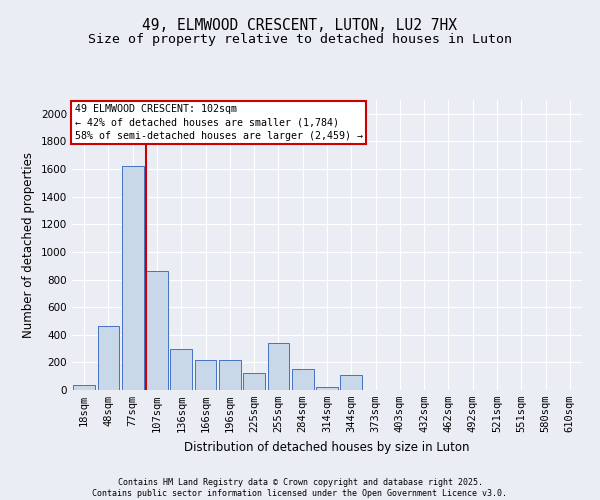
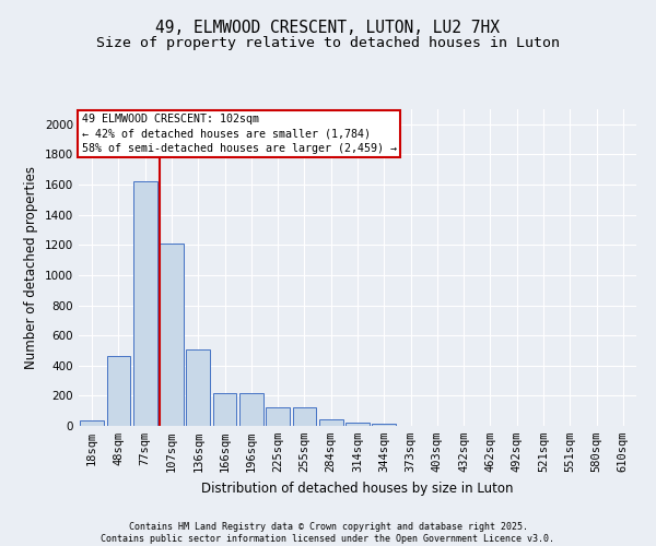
107sqm: 860 -> 1210
136sqm: 300 -> 510
255sqm: 340 -> 120
284sqm: 150 -> 40
344sqm: 110 -> 20
